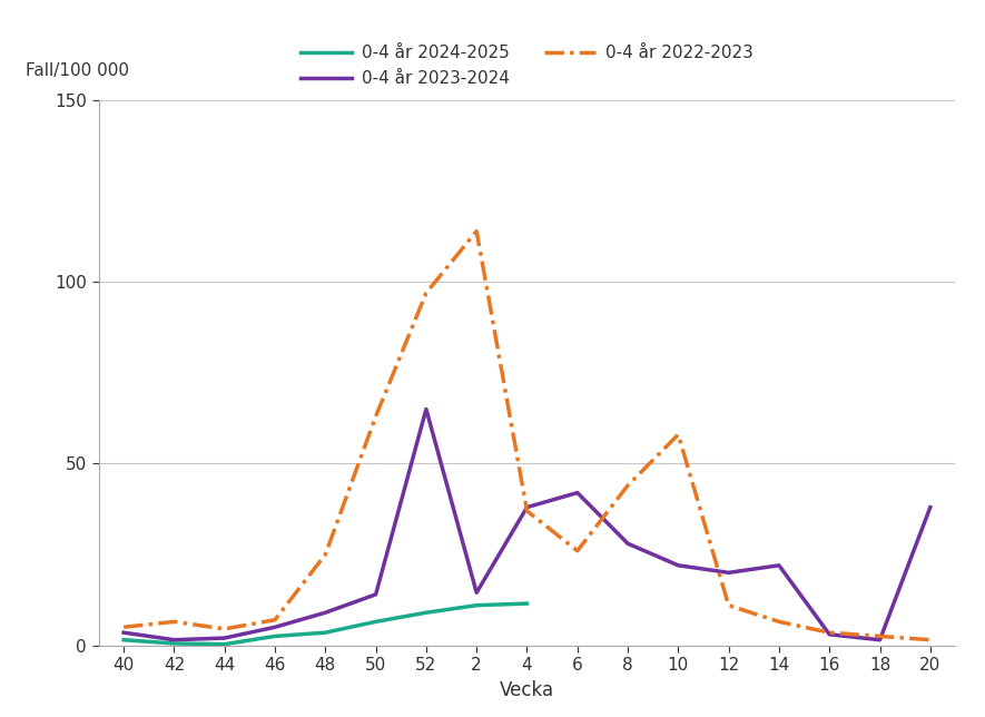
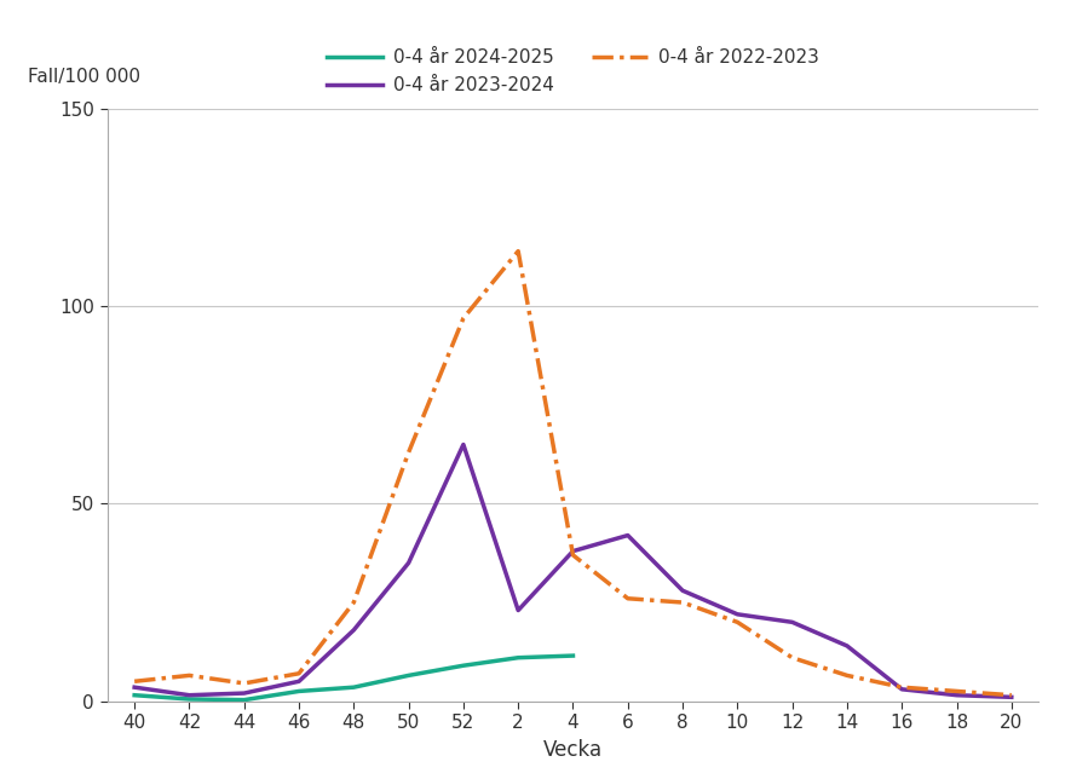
0-4 år 2023-2024/48: 9.0 -> 18.0
0-4 år 2023-2024/50: 14.0 -> 35.0
0-4 år 2023-2024/2: 14.5 -> 23.0
0-4 år 2022-2023/8: 44.0 -> 25.0
0-4 år 2022-2023/10: 58.0 -> 20.0
0-4 år 2023-2024/14: 22.0 -> 14.0
0-4 år 2023-2024/20: 38.0 -> 1.0
